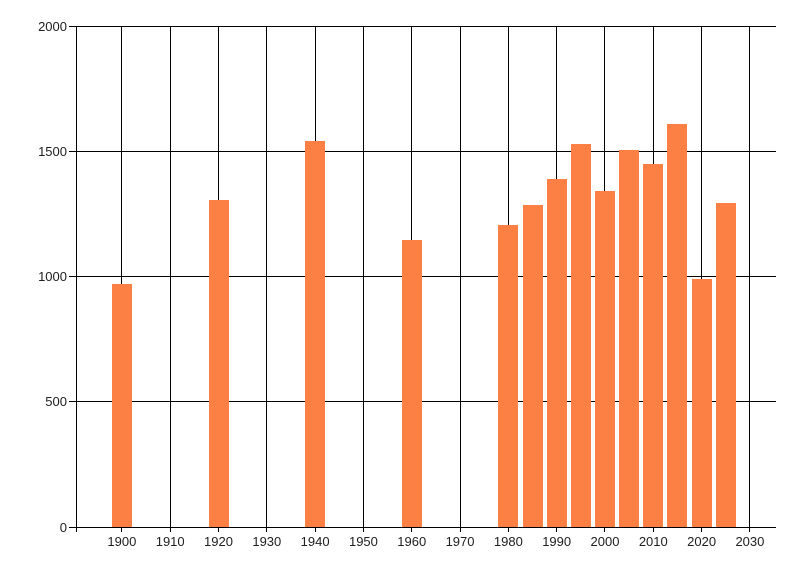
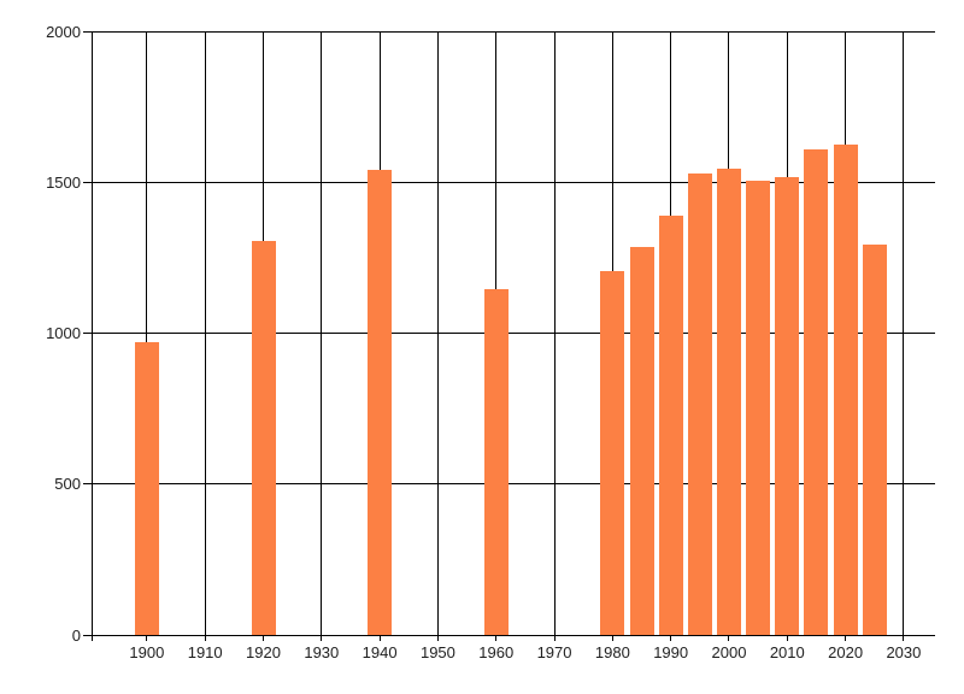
2000: 1340 -> 1540
2010: 1450 -> 1520
2020: 990 -> 1620
